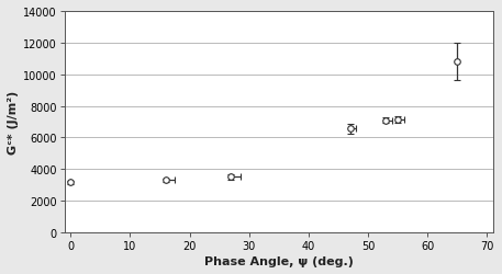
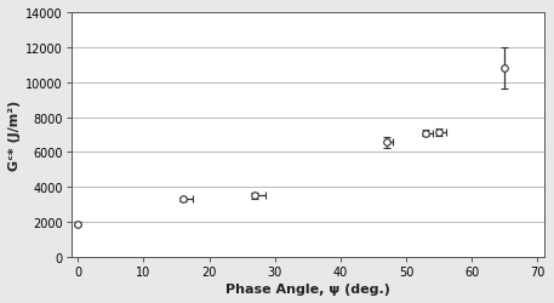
0: 3200 -> 1900
